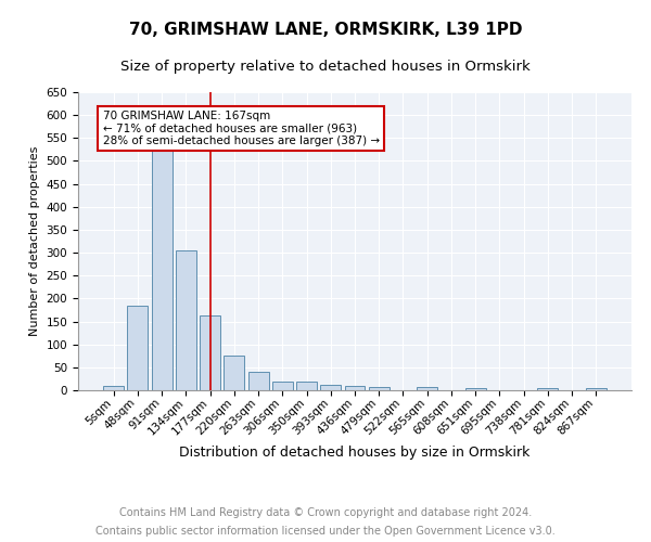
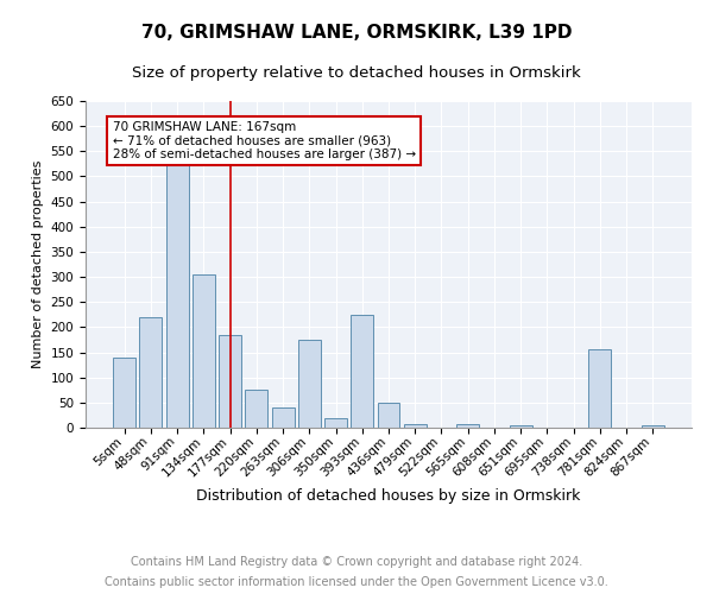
5sqm: 10 -> 140
48sqm: 185 -> 220
177sqm: 163 -> 185
306sqm: 18 -> 175
393sqm: 13 -> 225
436sqm: 10 -> 50
781sqm: 5 -> 155
